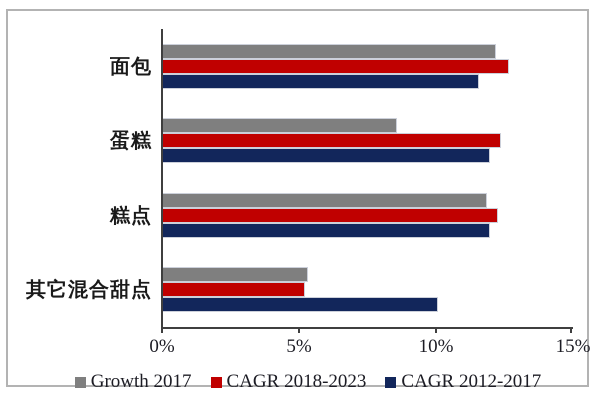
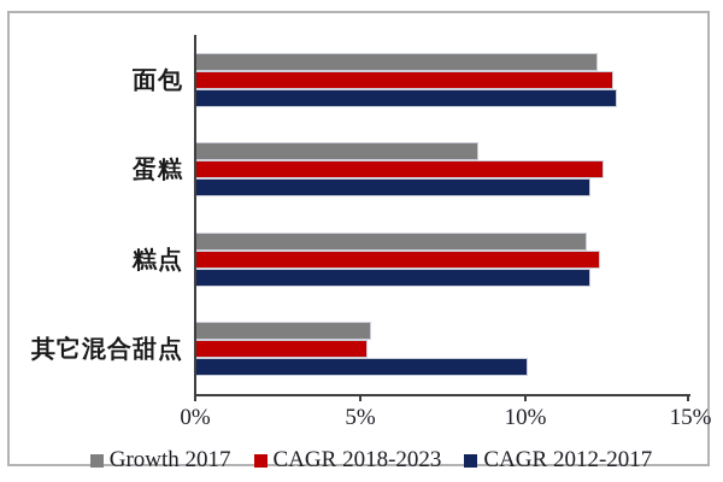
CAGR 2012-2017/面包: 11.6% -> 12.8%
